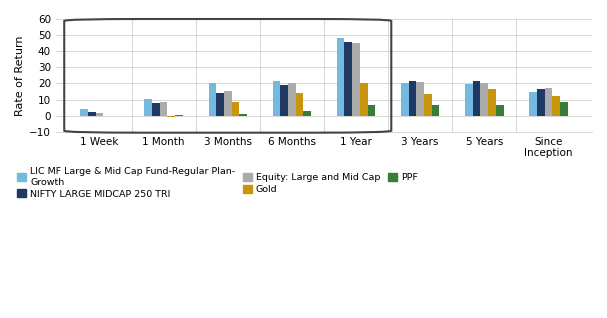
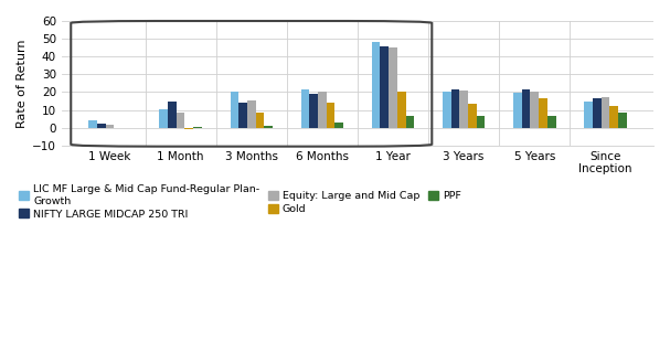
NIFTY LARGE MIDCAP 250 TRI/1 Month: 8 -> 15
